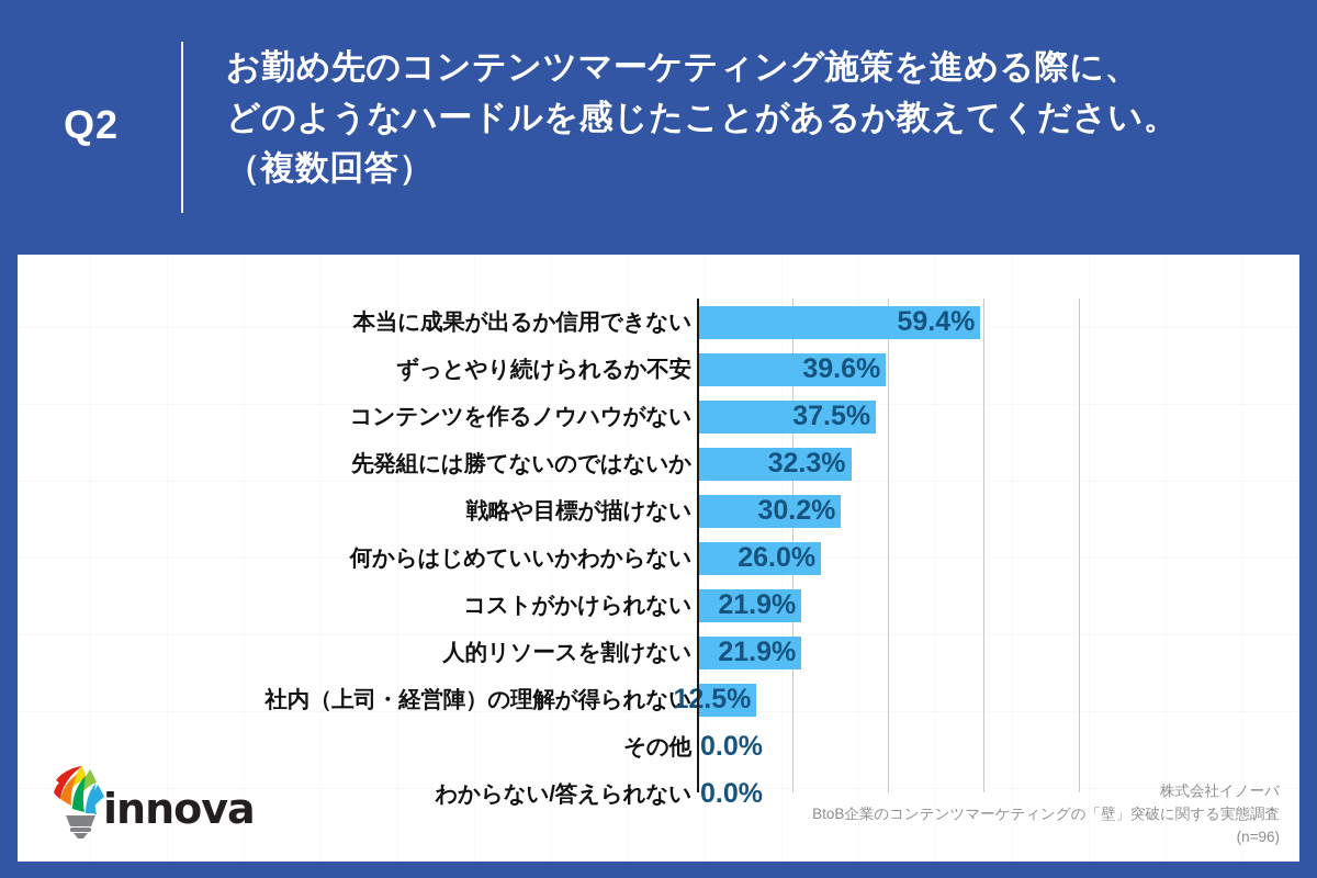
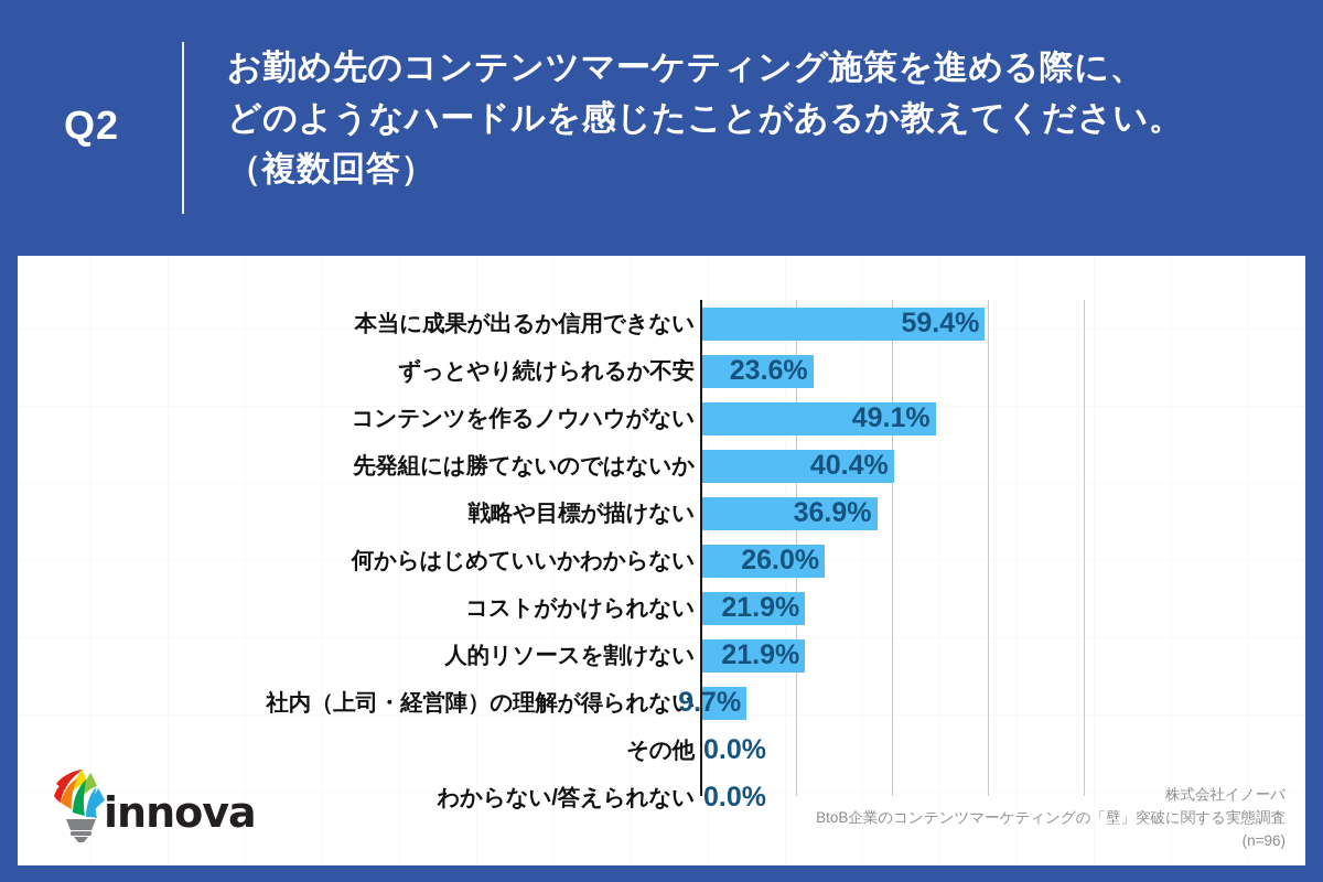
ずっとやり続けられるか不安: 39.6% -> 23.6%
コンテンツを作るノウハウがない: 37.5% -> 49.1%
先発組には勝てないのではないか: 32.3% -> 40.4%
戦略や目標が描けない: 30.2% -> 36.9%
社内（上司・経営陣）の理解が得られない: 12.5% -> 9.7%
